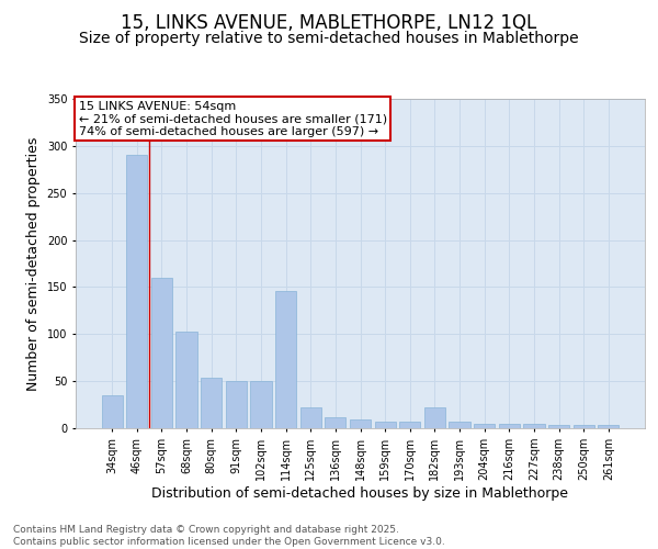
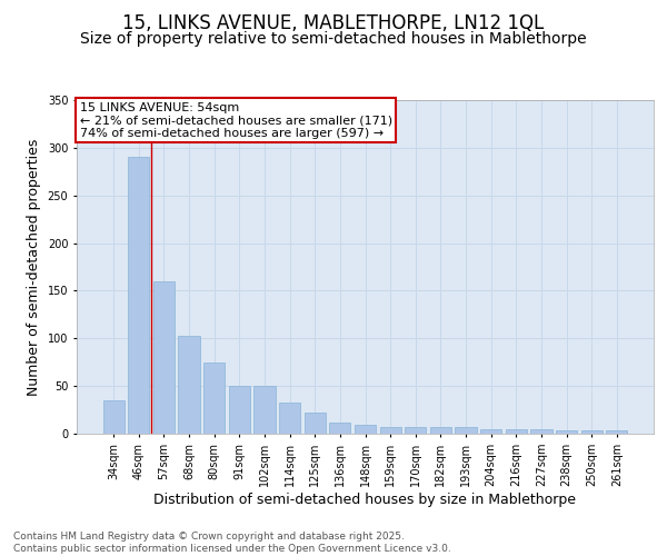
80sqm: 54 -> 75
114sqm: 146 -> 33
182sqm: 22 -> 7
